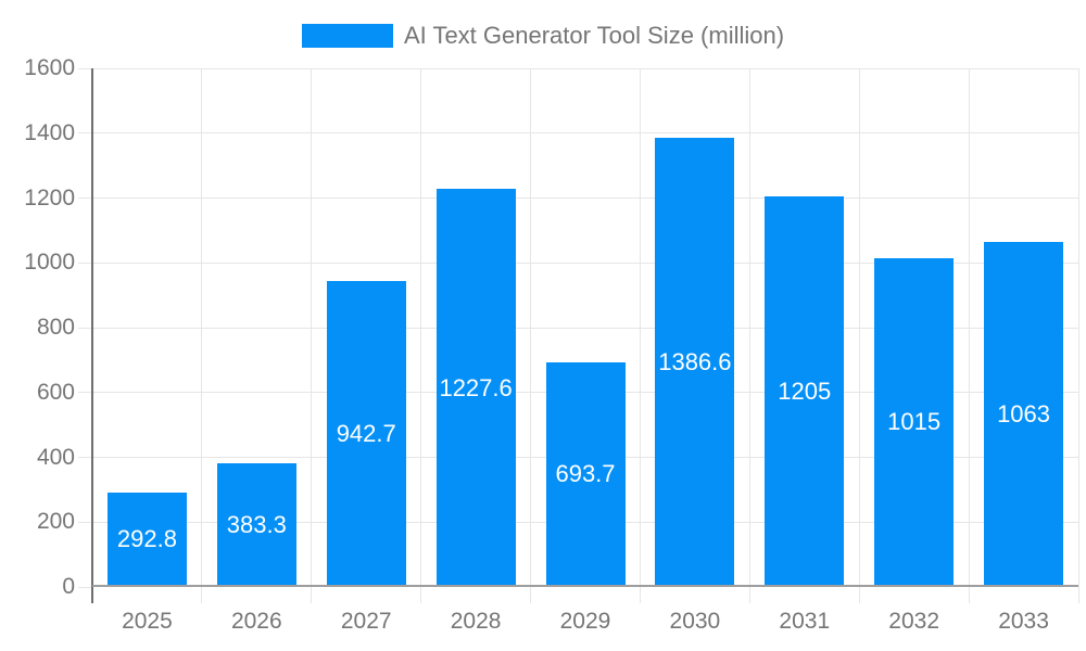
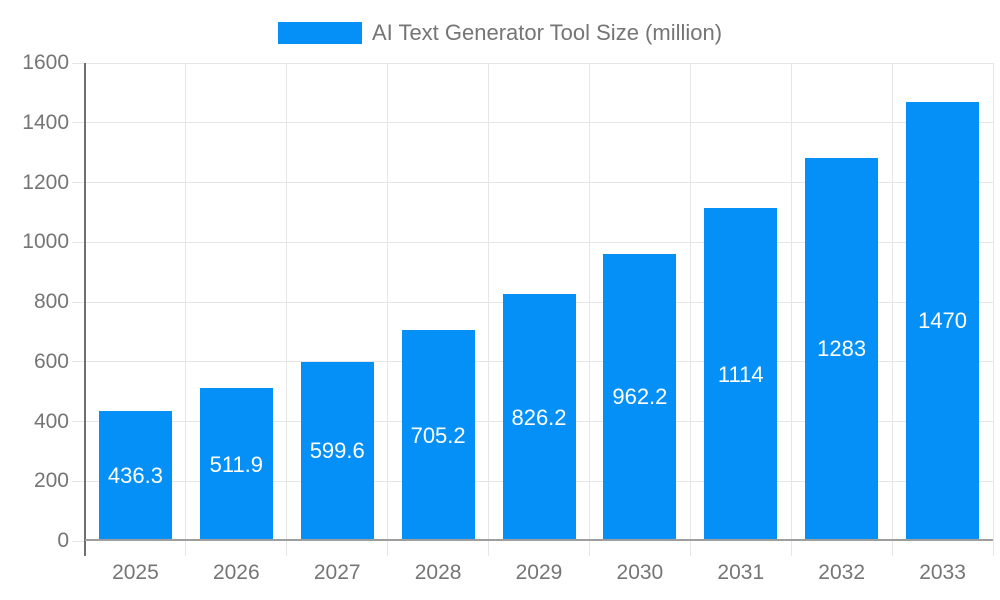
2025: 292.8 -> 436.3
2026: 383.3 -> 511.9
2027: 942.7 -> 599.6
2028: 1227.6 -> 705.2
2029: 693.7 -> 826.2
2030: 1386.6 -> 962.2
2031: 1205 -> 1114
2032: 1015 -> 1283
2033: 1063 -> 1470
